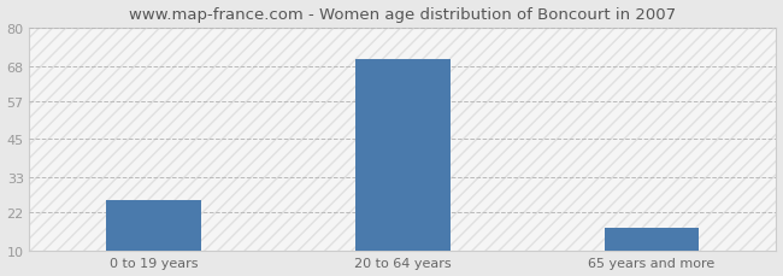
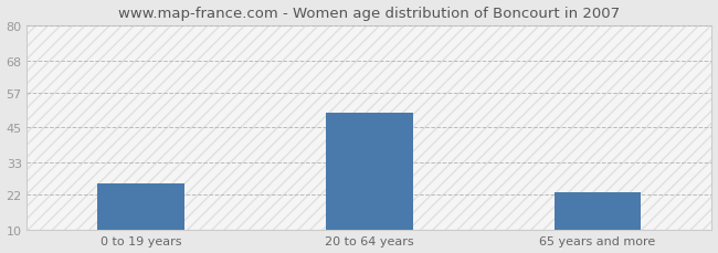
20 to 64 years: 70 -> 50
65 years and more: 17 -> 23
